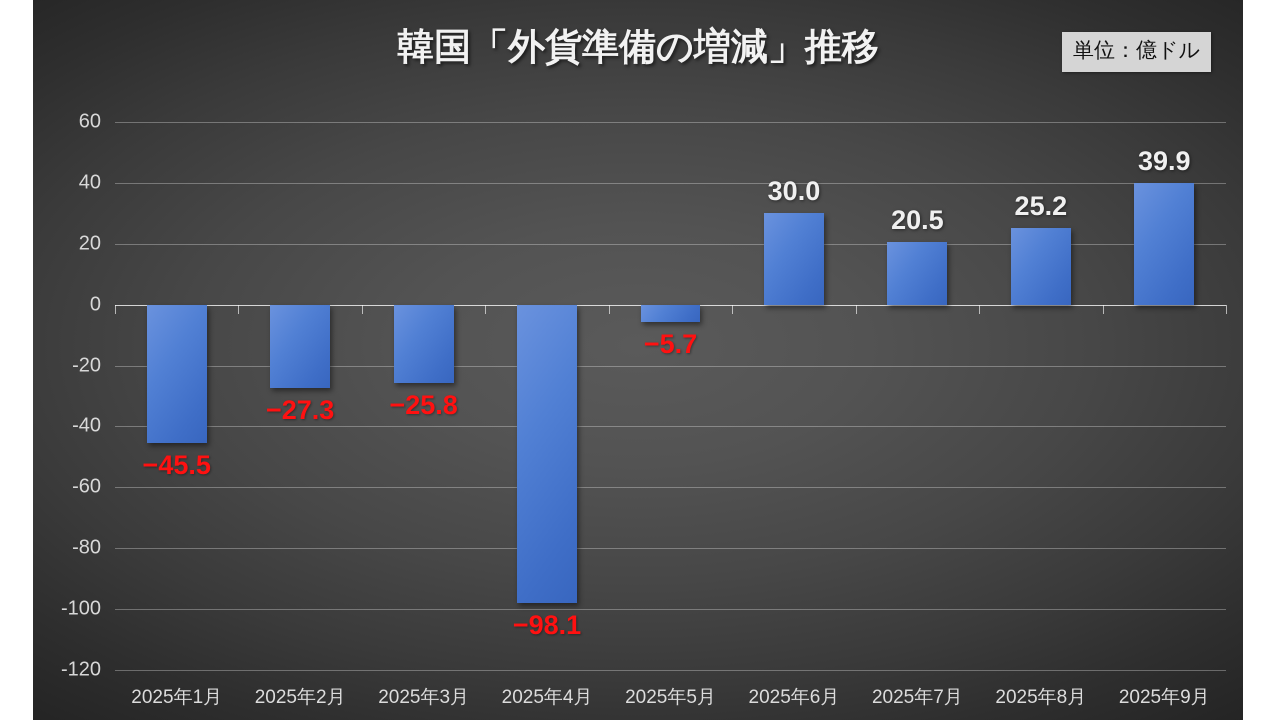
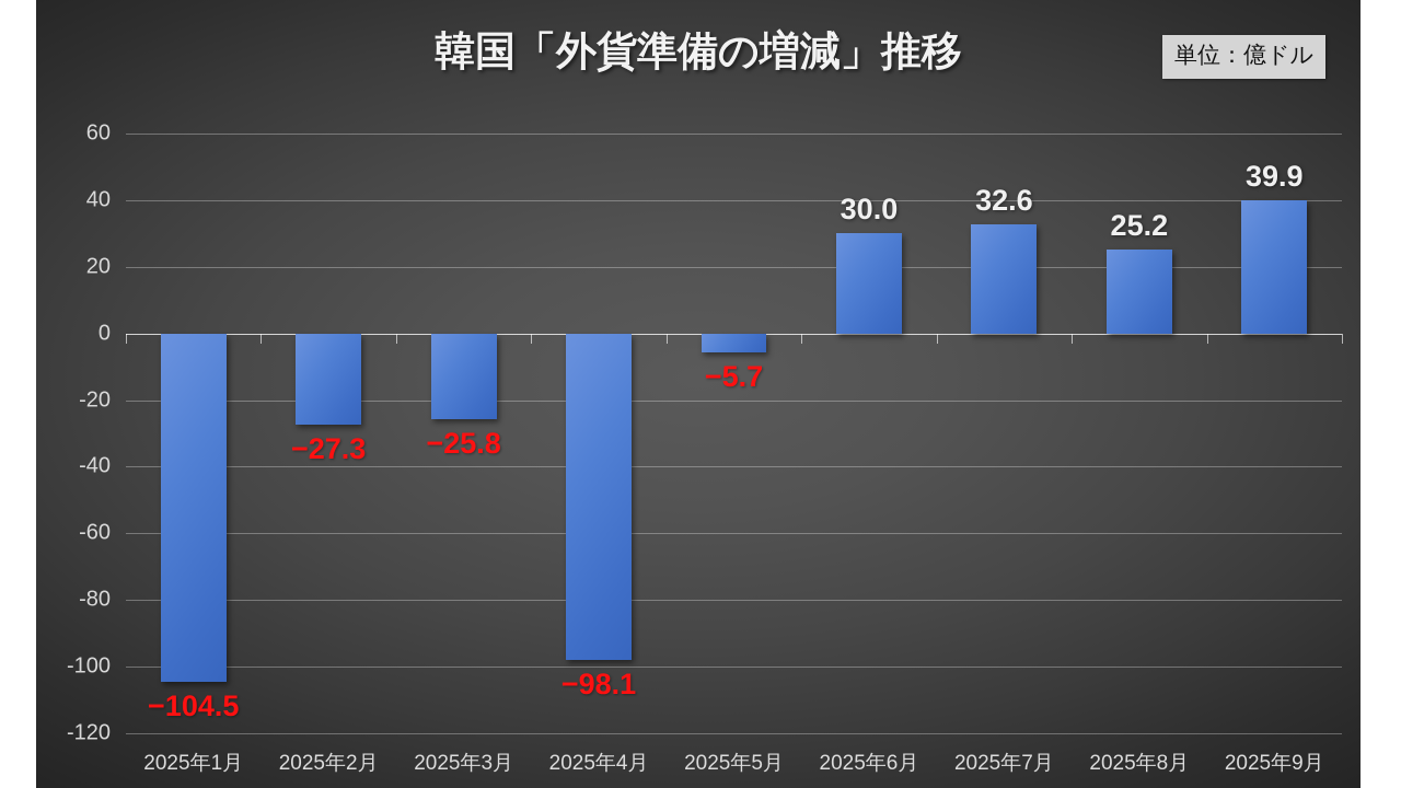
2025年1月: −45.5 -> −104.5
2025年7月: 20.5 -> 32.6
